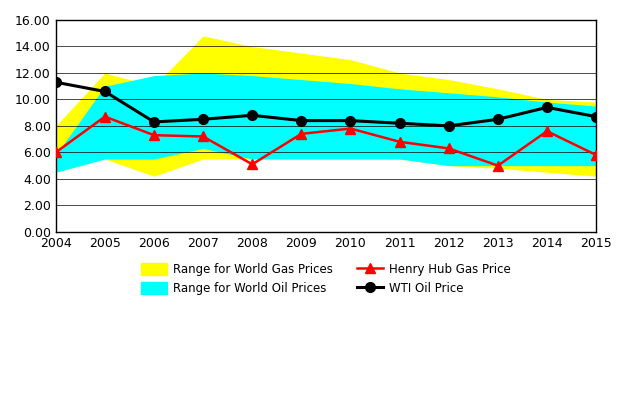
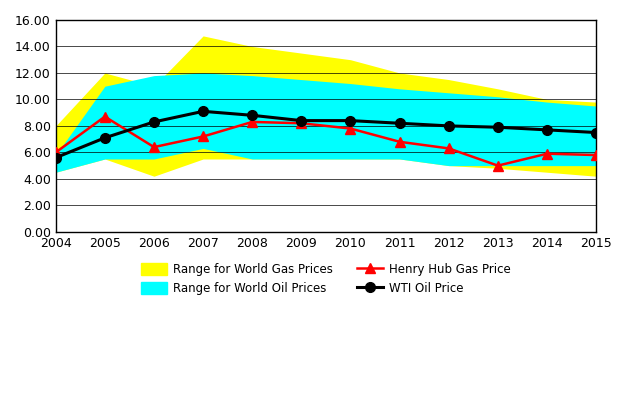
WTI Oil Price/2004: 11.3 -> 5.6
WTI Oil Price/2005: 10.6 -> 7.1
Henry Hub Gas Price/2006: 7.3 -> 6.4
WTI Oil Price/2007: 8.5 -> 9.1
Henry Hub Gas Price/2008: 5.1 -> 8.3
Henry Hub Gas Price/2009: 7.4 -> 8.2
WTI Oil Price/2013: 8.5 -> 7.9
Henry Hub Gas Price/2014: 7.6 -> 5.9
WTI Oil Price/2014: 9.4 -> 7.7
WTI Oil Price/2015: 8.7 -> 7.5
